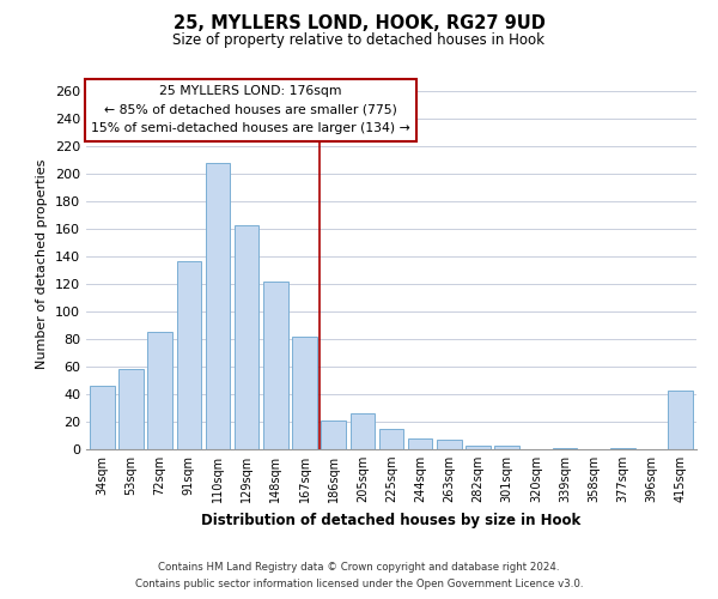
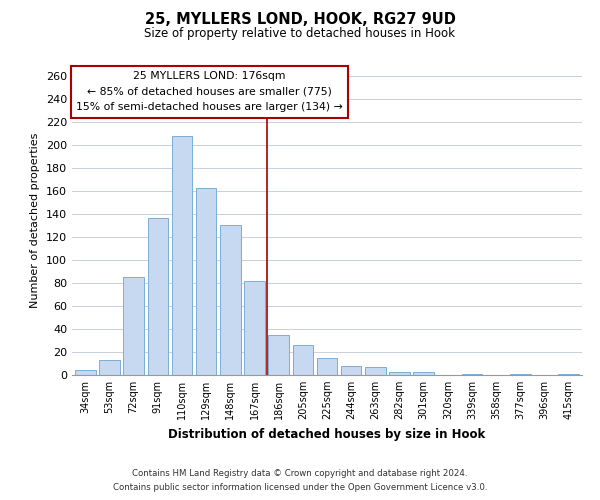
34sqm: 46 -> 4
53sqm: 58 -> 13
148sqm: 122 -> 131
186sqm: 21 -> 35
415sqm: 43 -> 1
